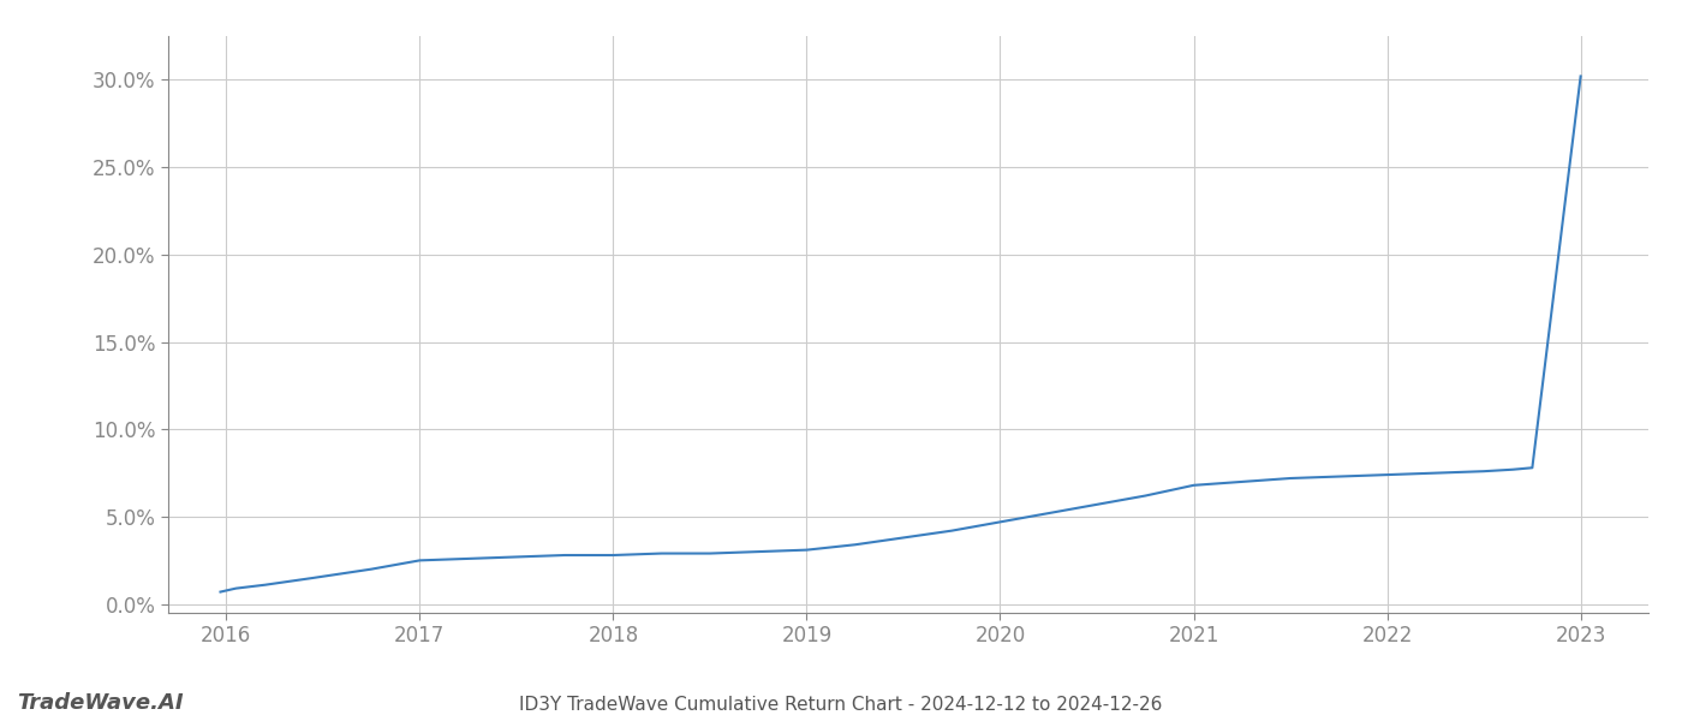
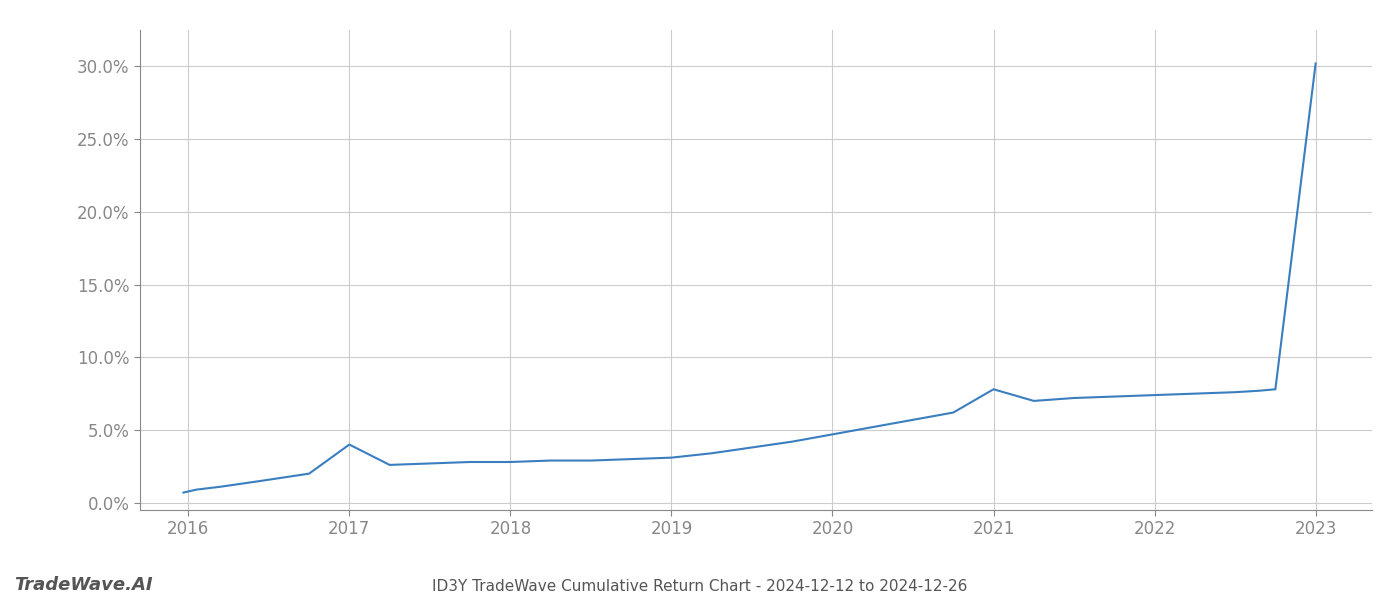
2017: 2.5% -> 4.0%
2021: 6.8% -> 7.8%
